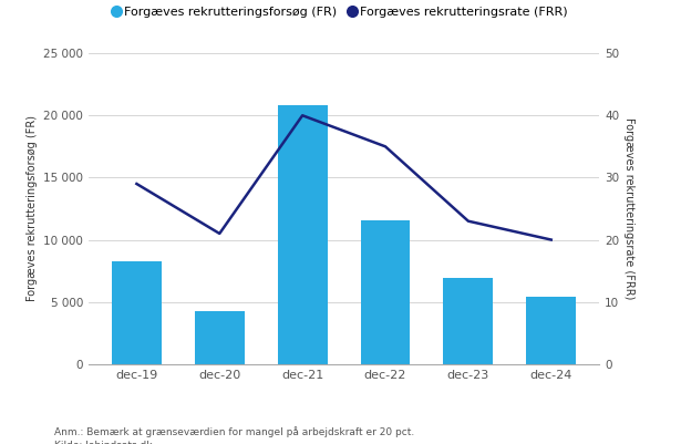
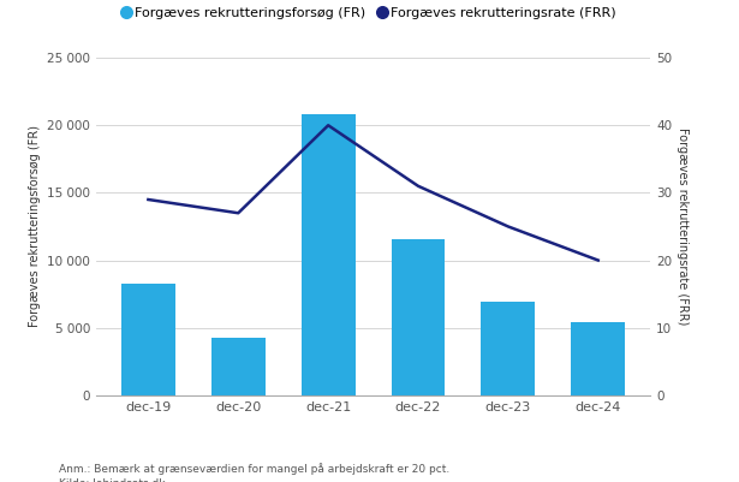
Forgæves rekrutteringsrate (FRR)/dec-20: 21 -> 27
Forgæves rekrutteringsrate (FRR)/dec-22: 35 -> 31
Forgæves rekrutteringsrate (FRR)/dec-23: 23 -> 25
